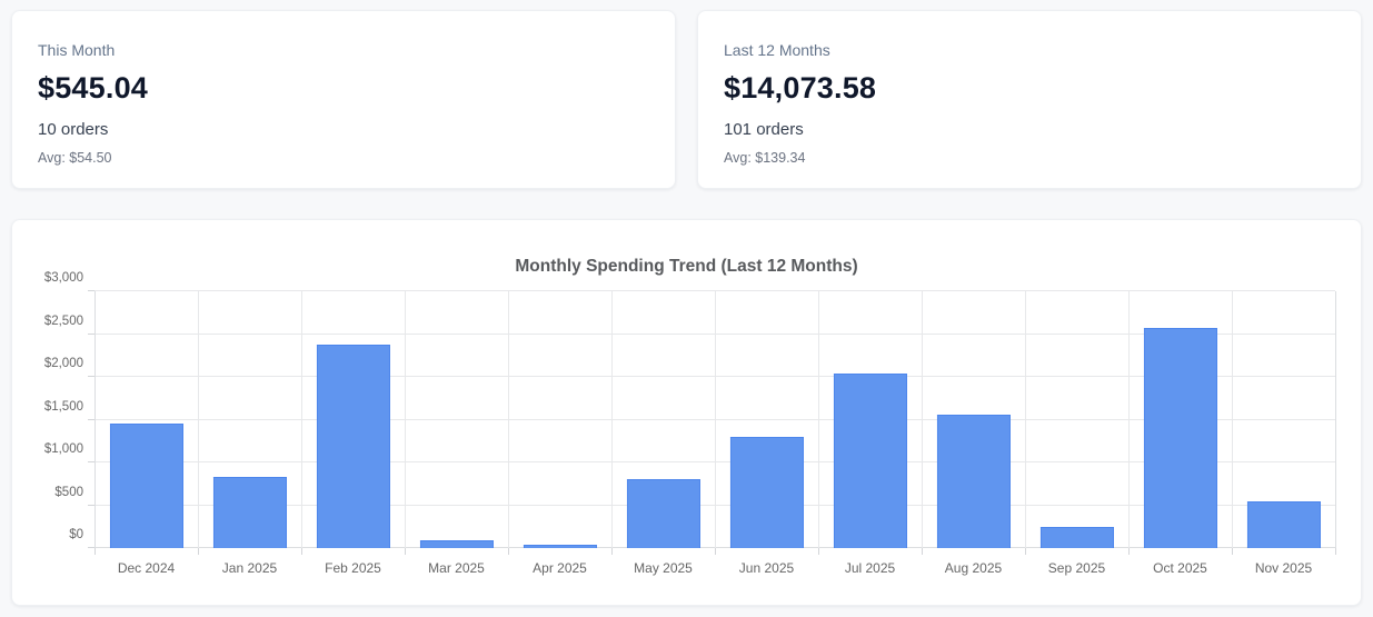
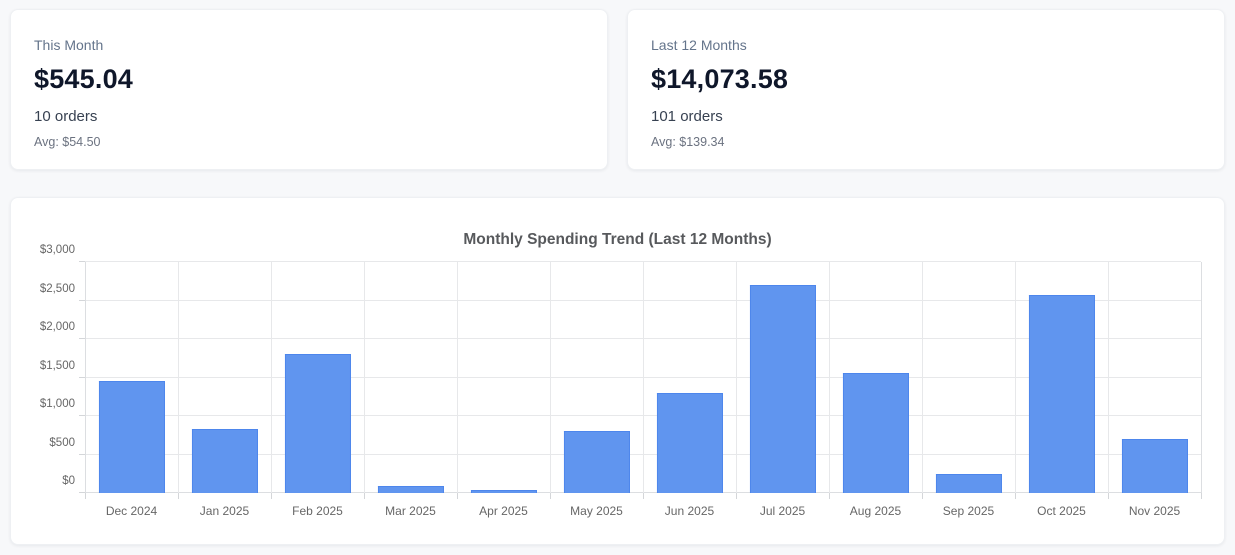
Feb 2025: $2400 -> $1800
Jul 2025: $2000 -> $2700
Nov 2025: $500 -> $700
